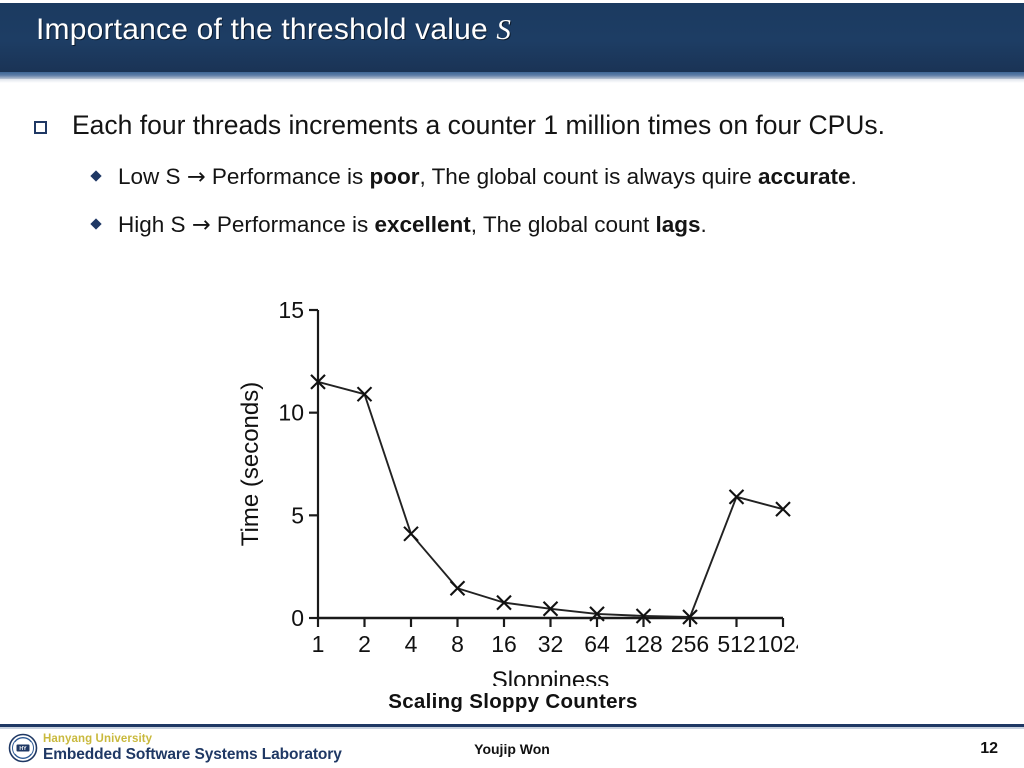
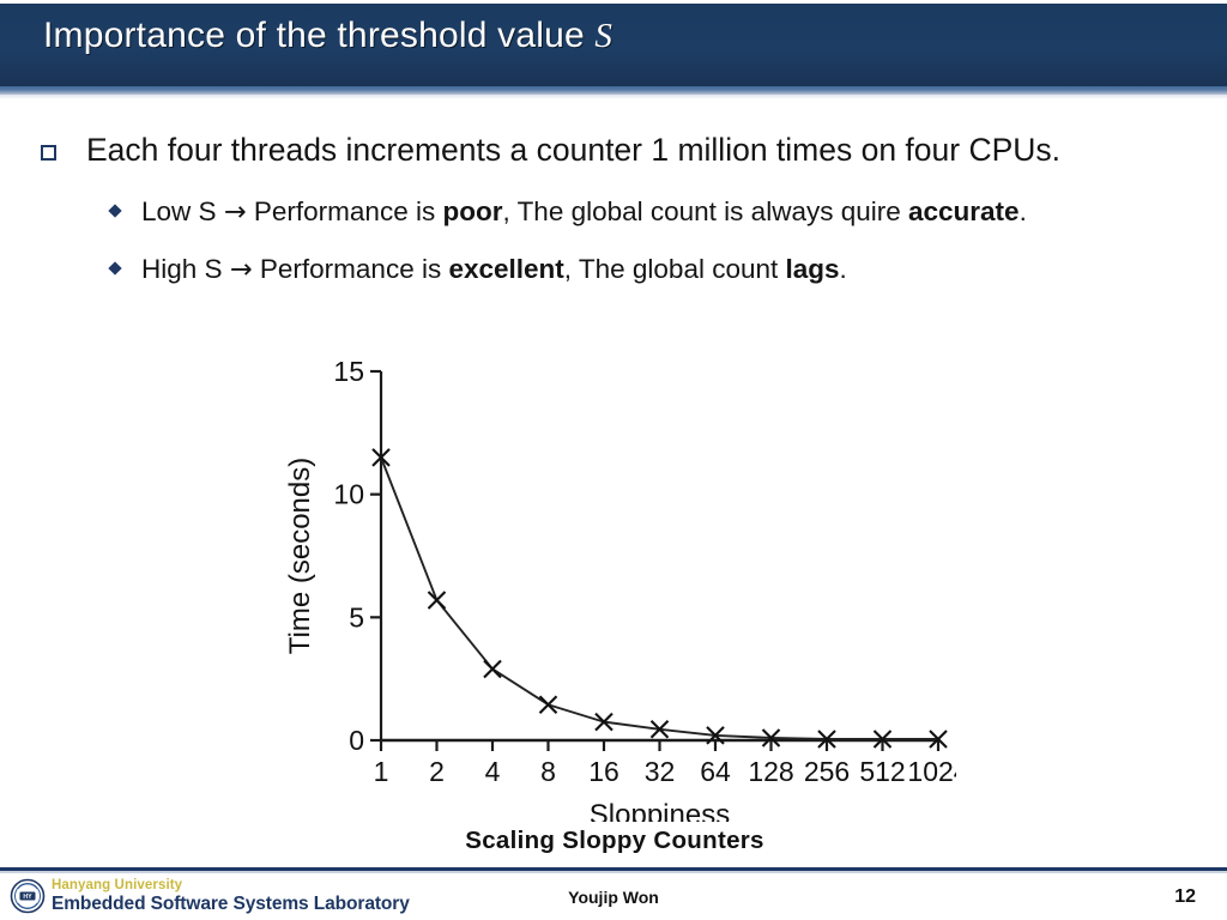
2: 10.9 -> 5.7
4: 4.1 -> 2.9
512: 5.9 -> 0.1
1024: 5.3 -> 0.1
